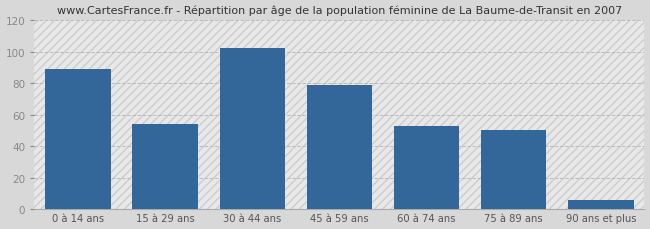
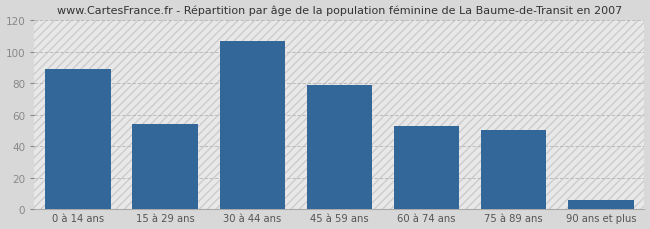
30 à 44 ans: 102 -> 107
